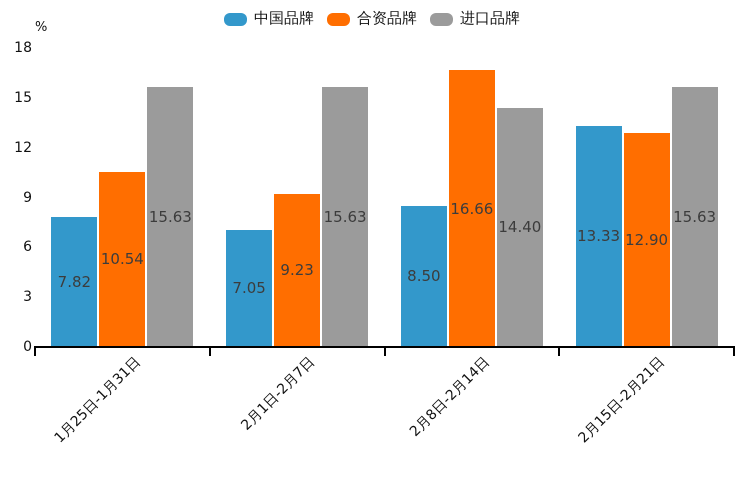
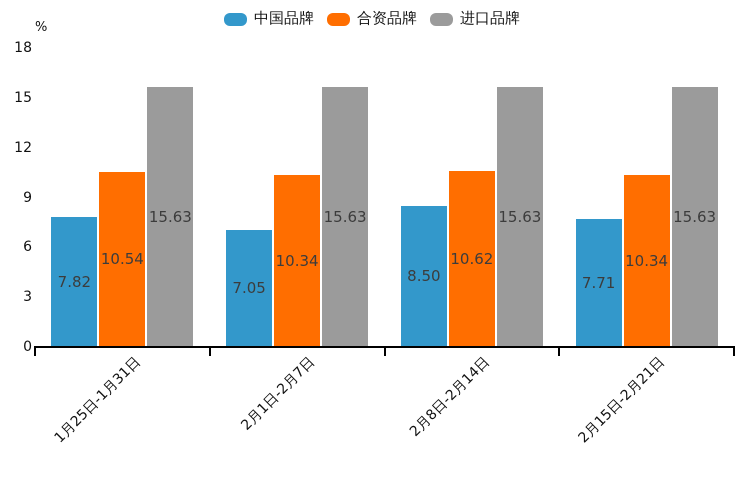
合资品牌/2月1日-2月7日: 9.23 -> 10.34
合资品牌/2月8日-2月14日: 16.66 -> 10.62
进口品牌/2月8日-2月14日: 14.40 -> 15.63
中国品牌/2月15日-2月21日: 13.33 -> 7.71
合资品牌/2月15日-2月21日: 12.90 -> 10.34
